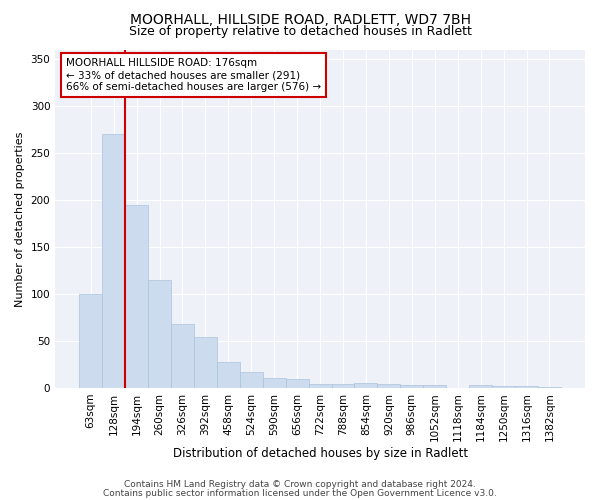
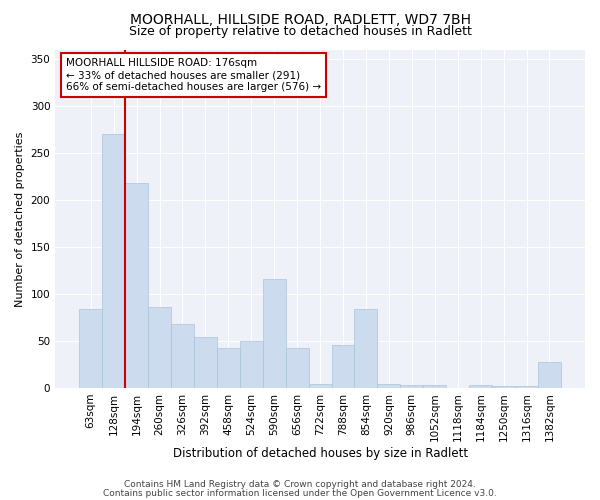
63sqm: 100 -> 84
194sqm: 195 -> 218
260sqm: 115 -> 86
458sqm: 28 -> 42
524sqm: 17 -> 50
590sqm: 10 -> 116
656sqm: 9 -> 42
788sqm: 4 -> 46
854sqm: 5 -> 84
1382sqm: 1 -> 28
